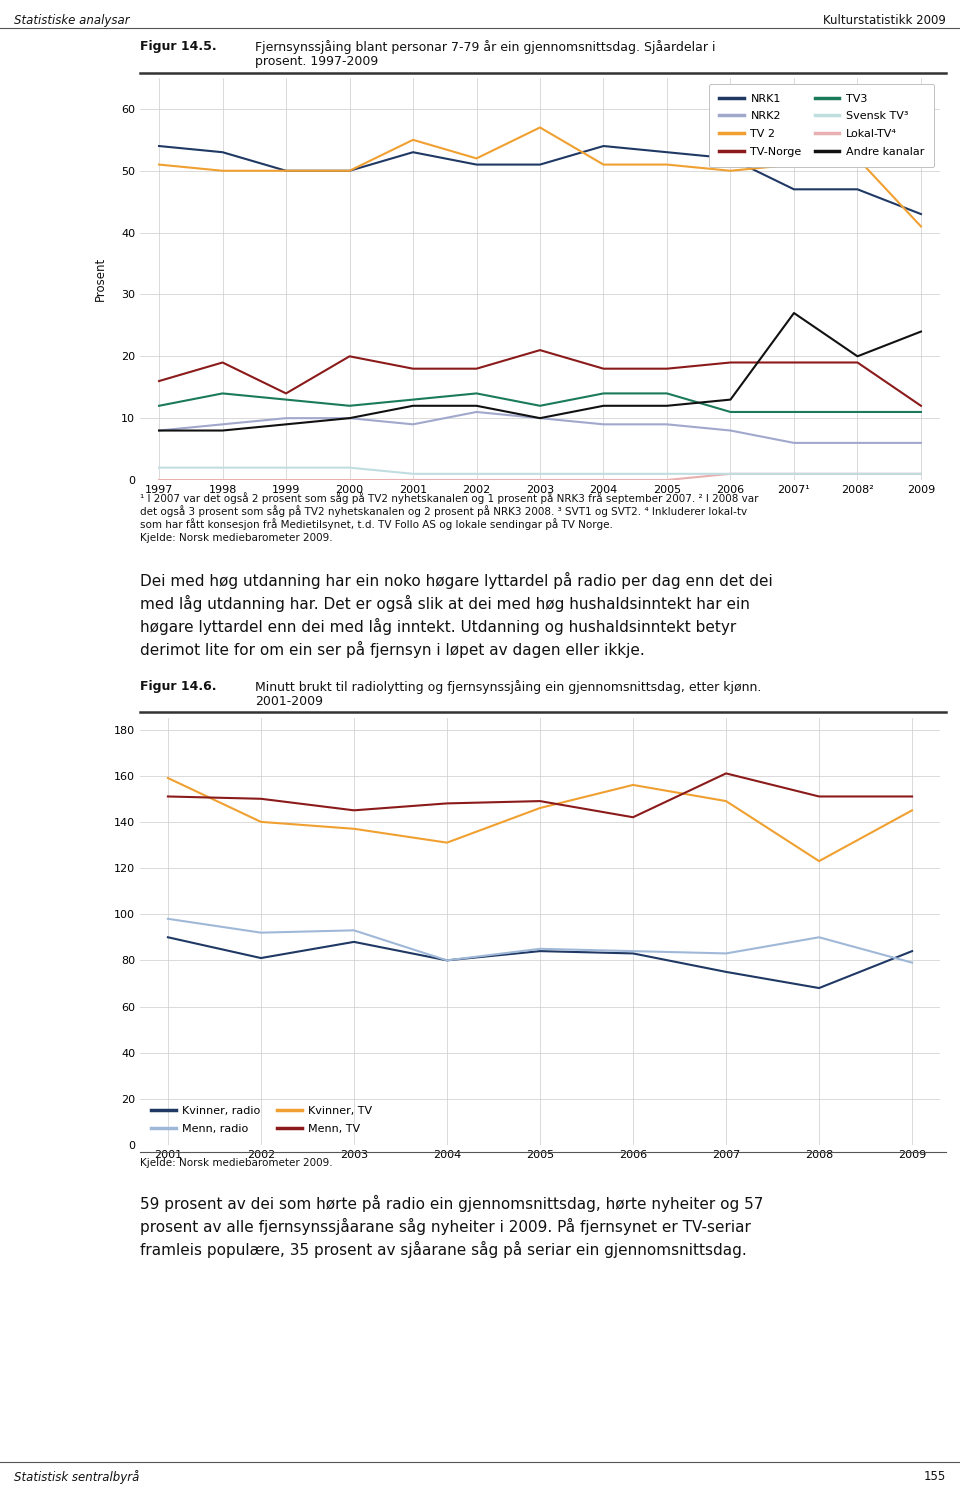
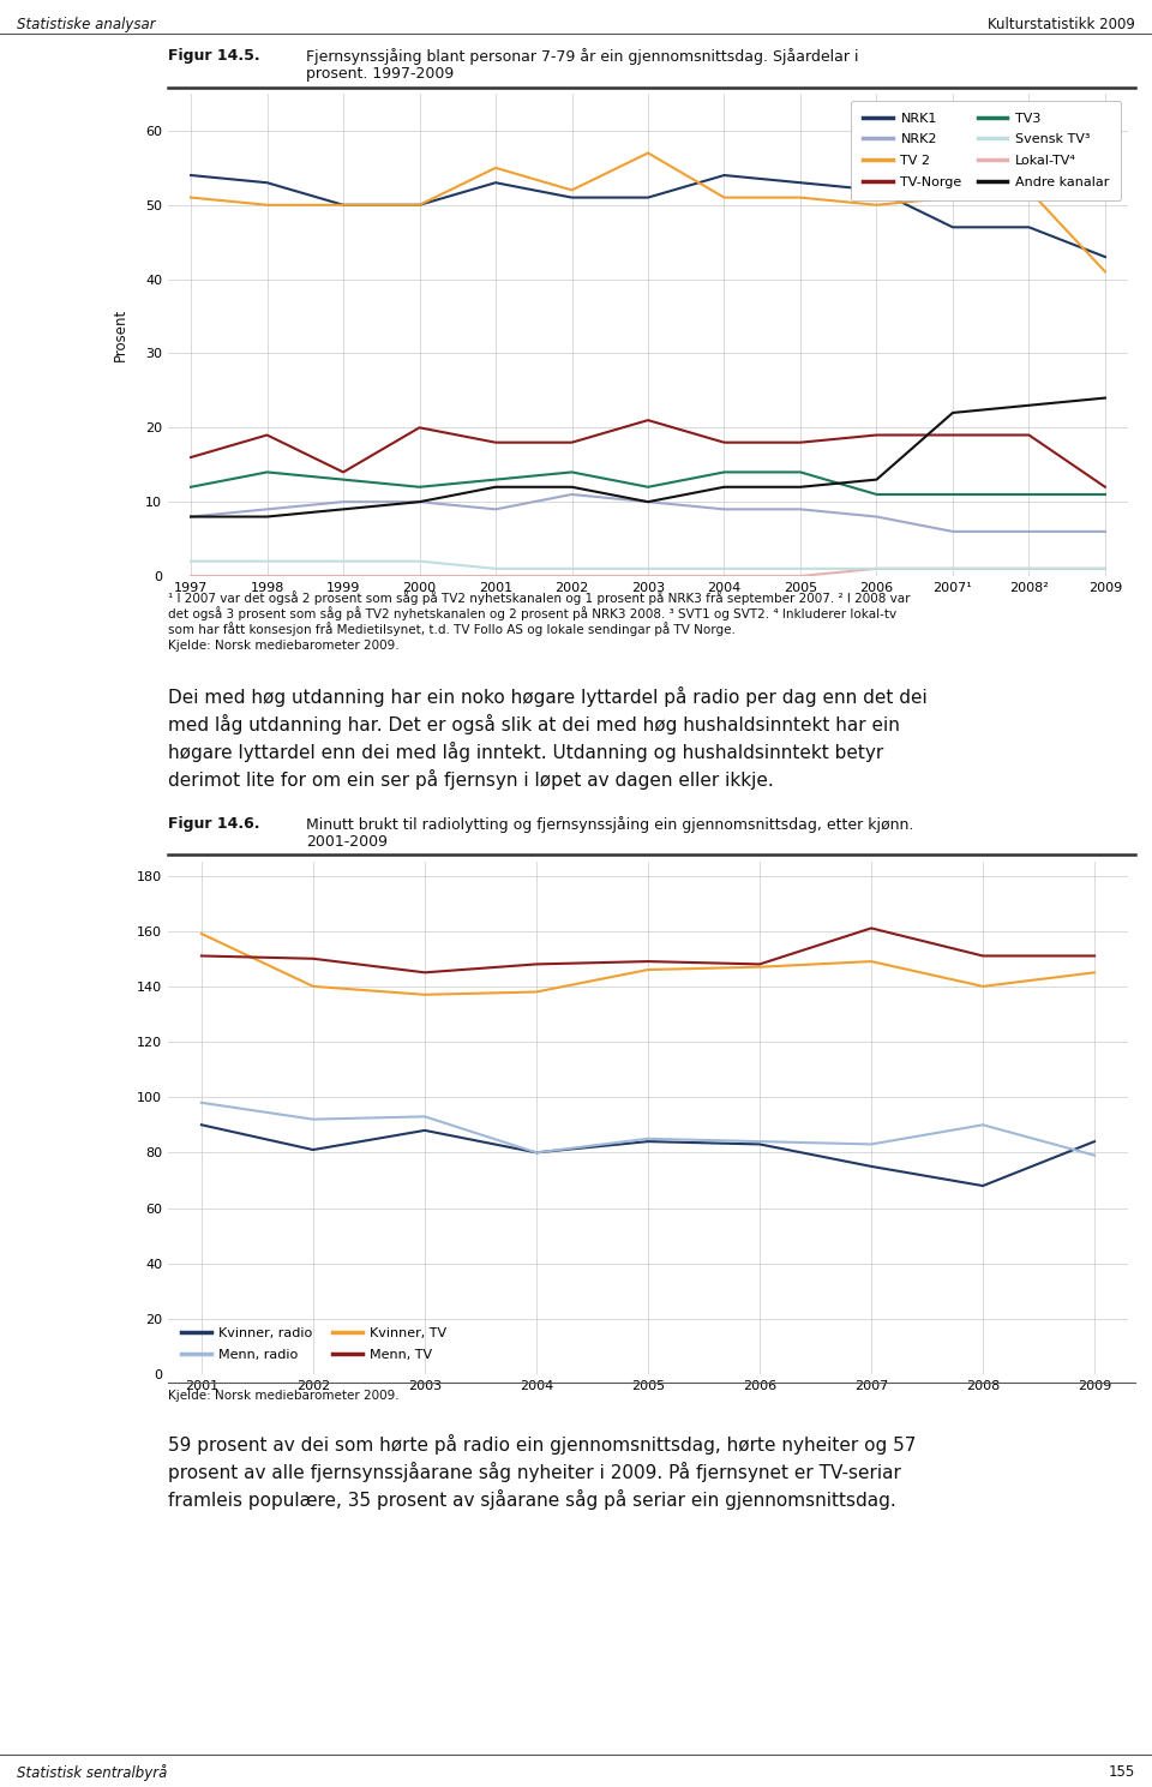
Andre kanalar/2007¹: 27 -> 22
Andre kanalar/2008²: 20 -> 23
Kvinner, TV/2004: 131 -> 138
Kvinner, TV/2006: 156 -> 147
Menn, TV/2006: 142 -> 148
Kvinner, TV/2008: 123 -> 140
